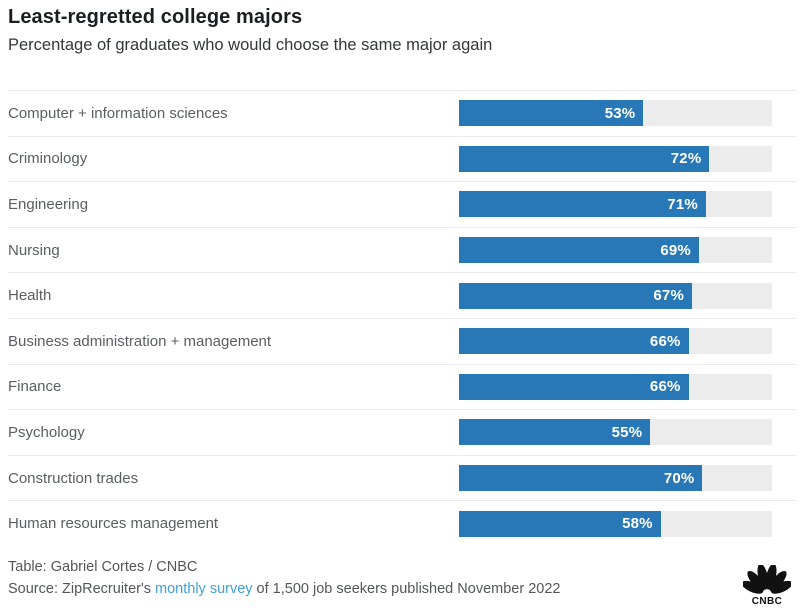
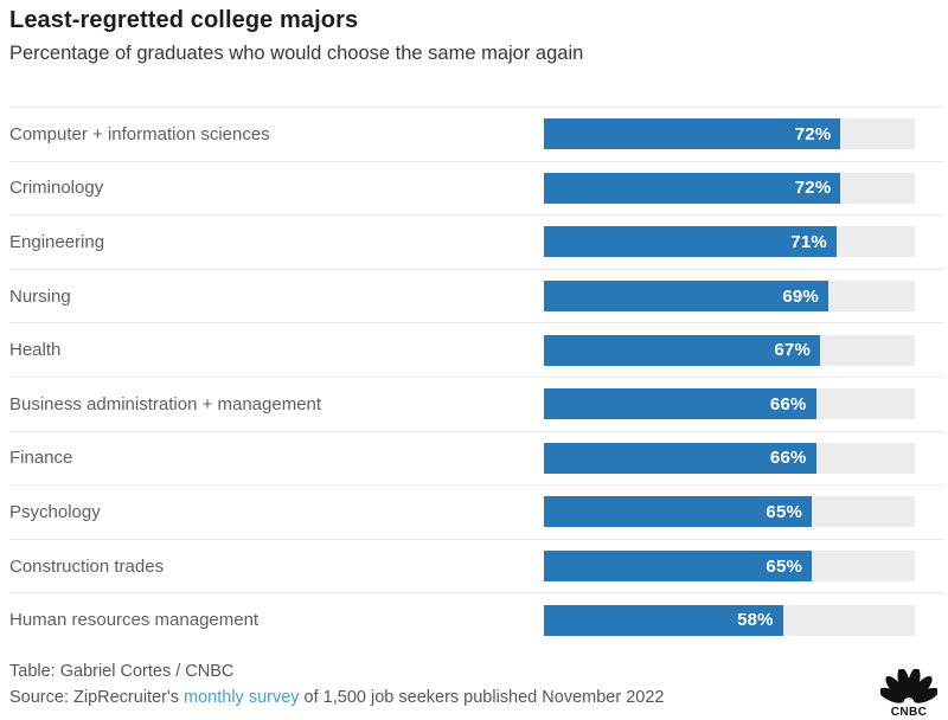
Computer + information sciences: 53% -> 72%
Psychology: 55% -> 65%
Construction trades: 70% -> 65%
